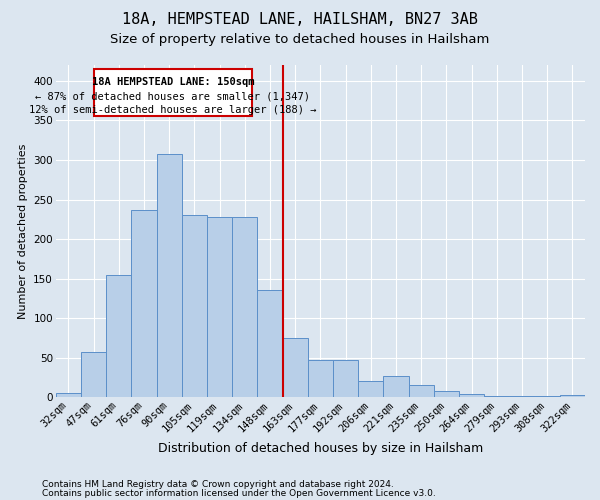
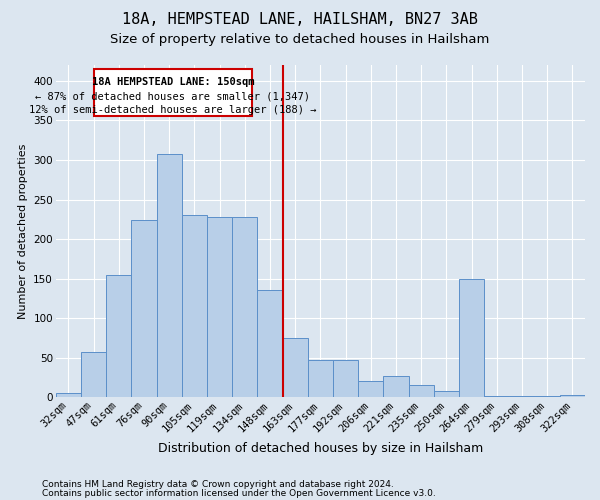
76sqm: 237 -> 224
264sqm: 4 -> 150
